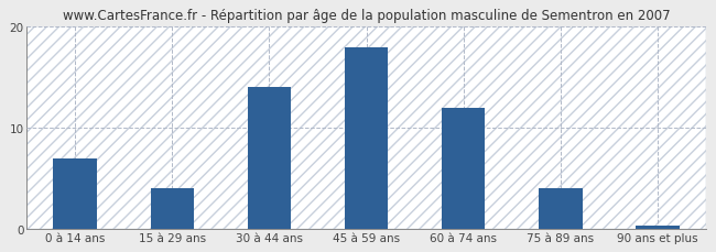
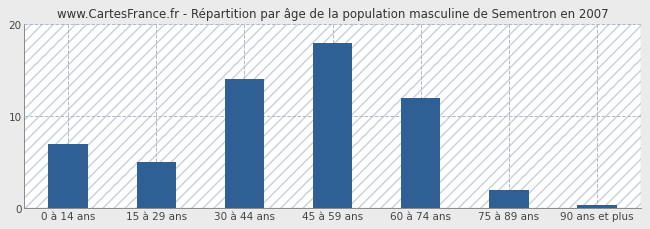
15 à 29 ans: 4.0 -> 5.0
75 à 89 ans: 4.0 -> 2.0
